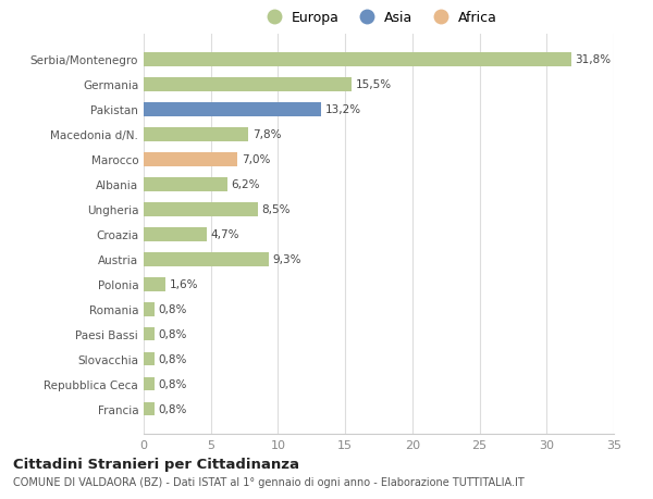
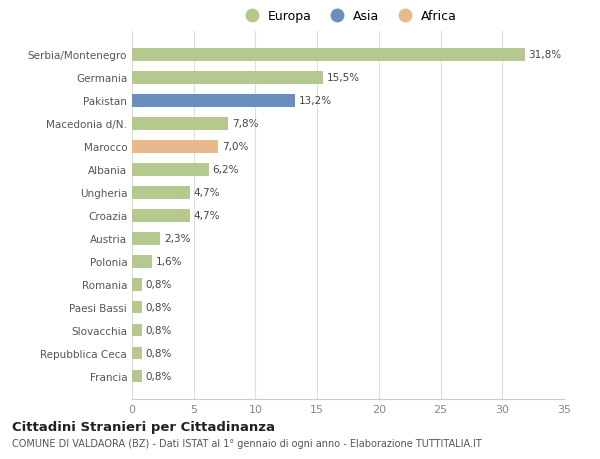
Ungheria: 8,5% -> 4,7%
Austria: 9,3% -> 2,3%
